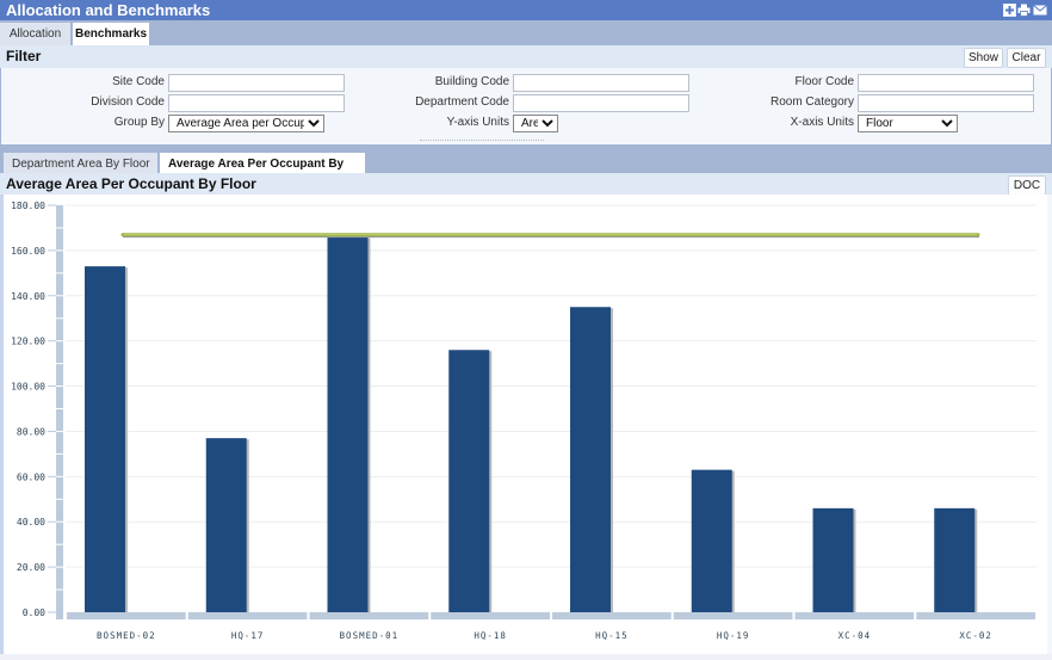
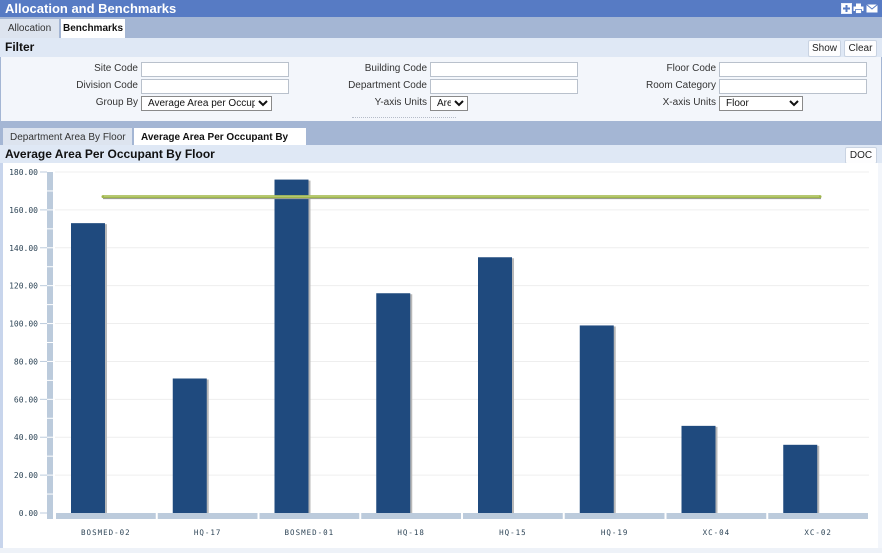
HQ-17: 77 -> 71
BOSMED-01: 166 -> 176
HQ-19: 63 -> 99
XC-02: 46 -> 36
